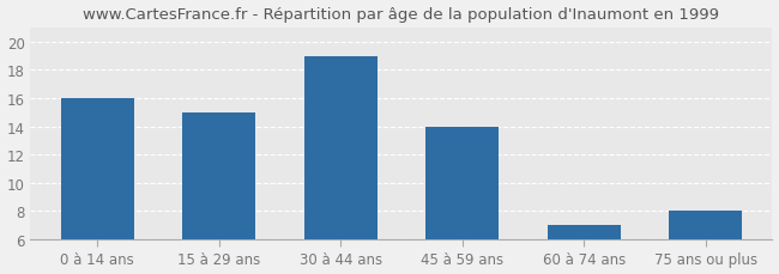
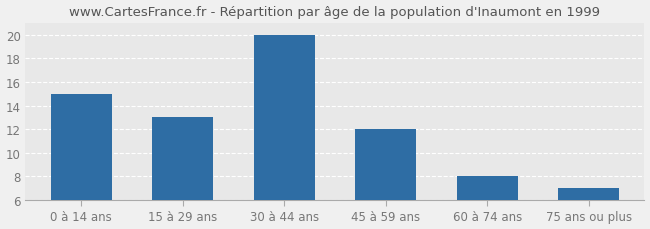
0 à 14 ans: 16 -> 15
15 à 29 ans: 15 -> 13
30 à 44 ans: 19 -> 20
45 à 59 ans: 14 -> 12
60 à 74 ans: 7 -> 8
75 ans ou plus: 8 -> 7
